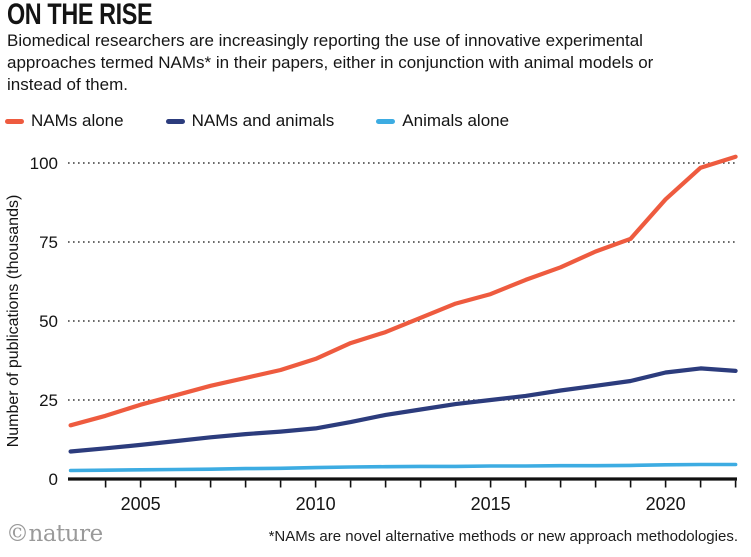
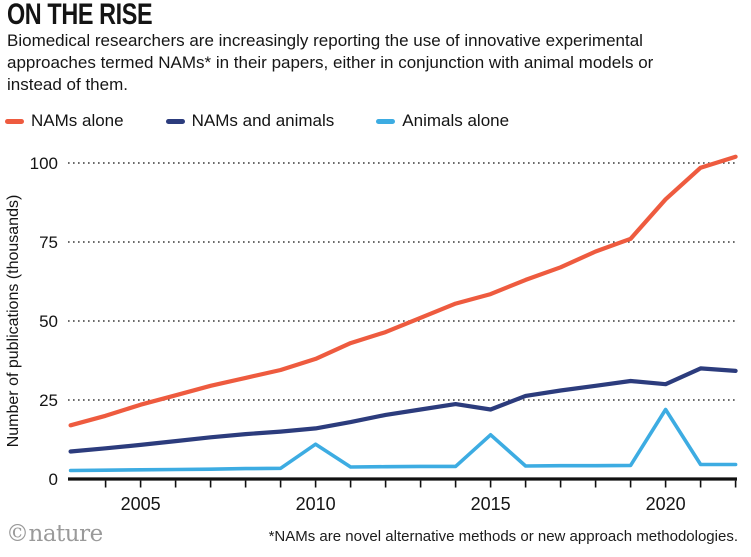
Animals alone/2010: 4 -> 11
NAMs and animals/2015: 25 -> 22
Animals alone/2015: 4 -> 14
NAMs and animals/2020: 34 -> 30
Animals alone/2020: 4 -> 22
